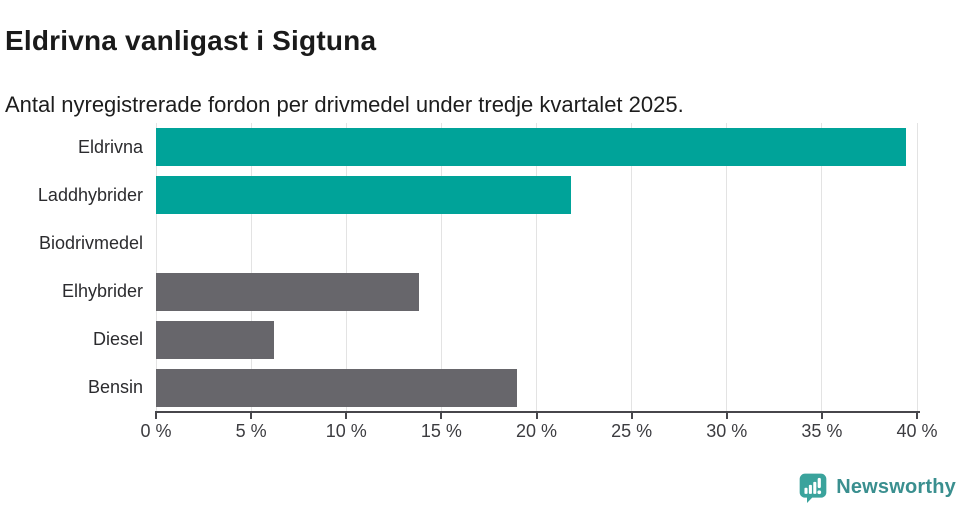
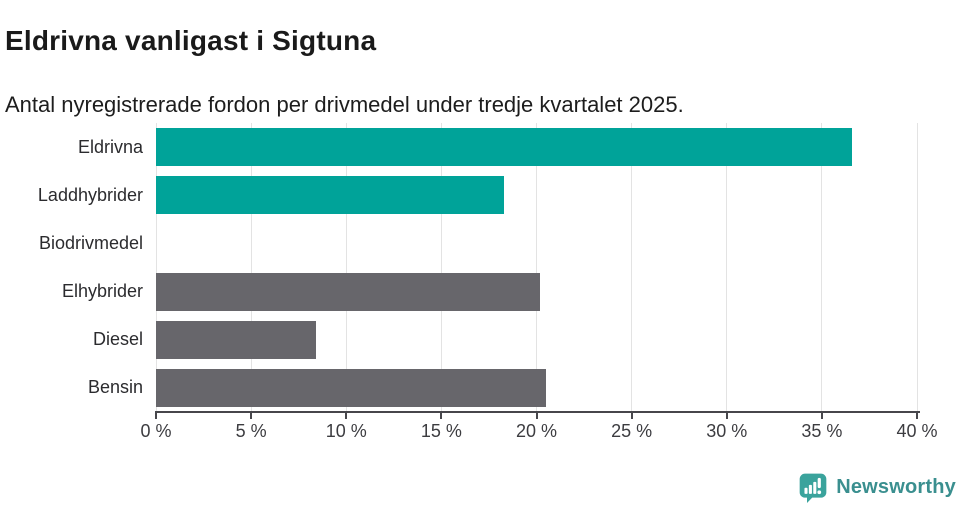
Eldrivna: 39.4% -> 36.6%
Laddhybrider: 21.8% -> 18.3%
Elhybrider: 13.8% -> 20.2%
Diesel: 6.2% -> 8.4%
Bensin: 19.0% -> 20.5%
